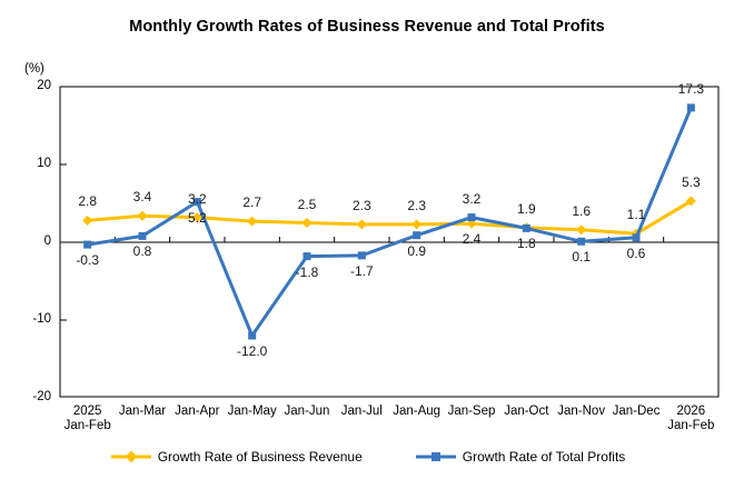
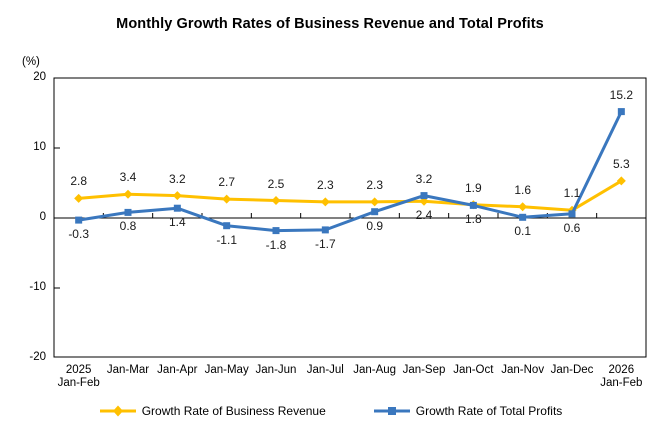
Growth Rate of Total Profits/Jan-Apr: 5.2 -> 1.4
Growth Rate of Total Profits/Jan-May: -12.0 -> -1.1
Growth Rate of Total Profits/2026 Jan-Feb: 17.3 -> 15.2
